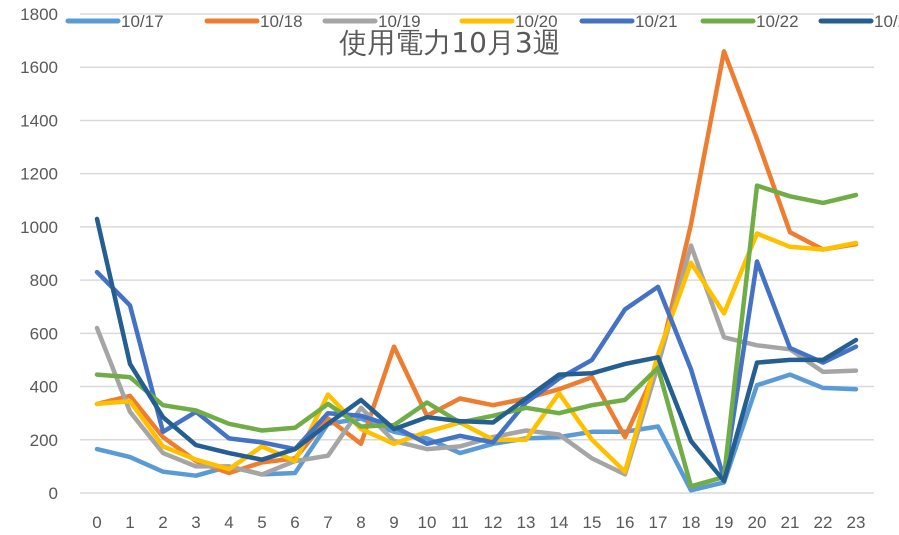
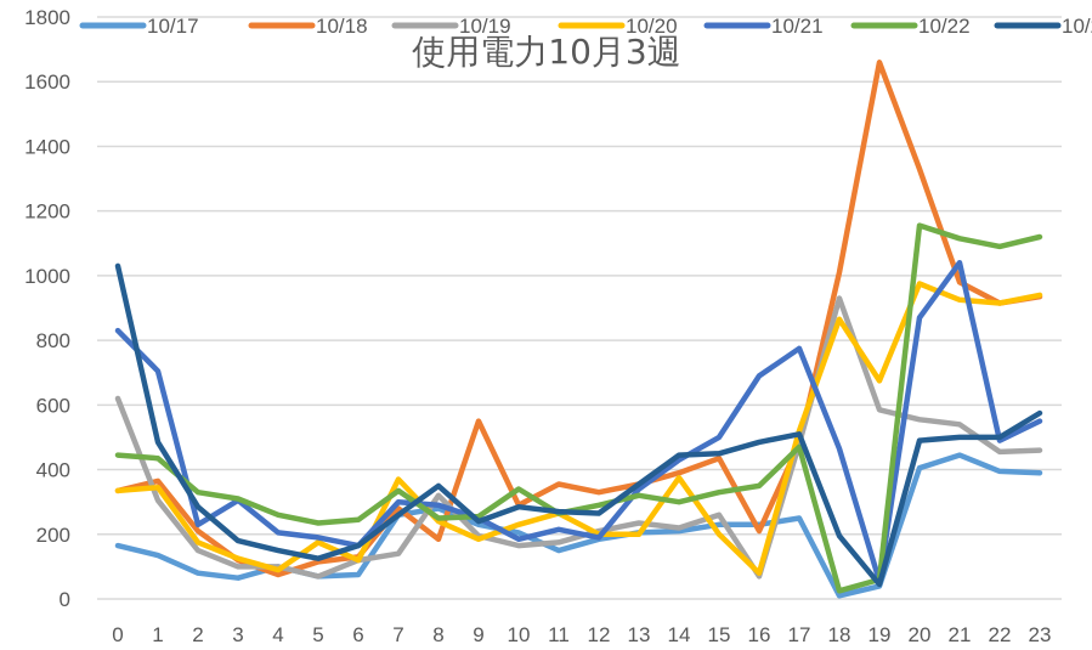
10/19/15: 130 -> 260
10/21/21: 540 -> 1040
